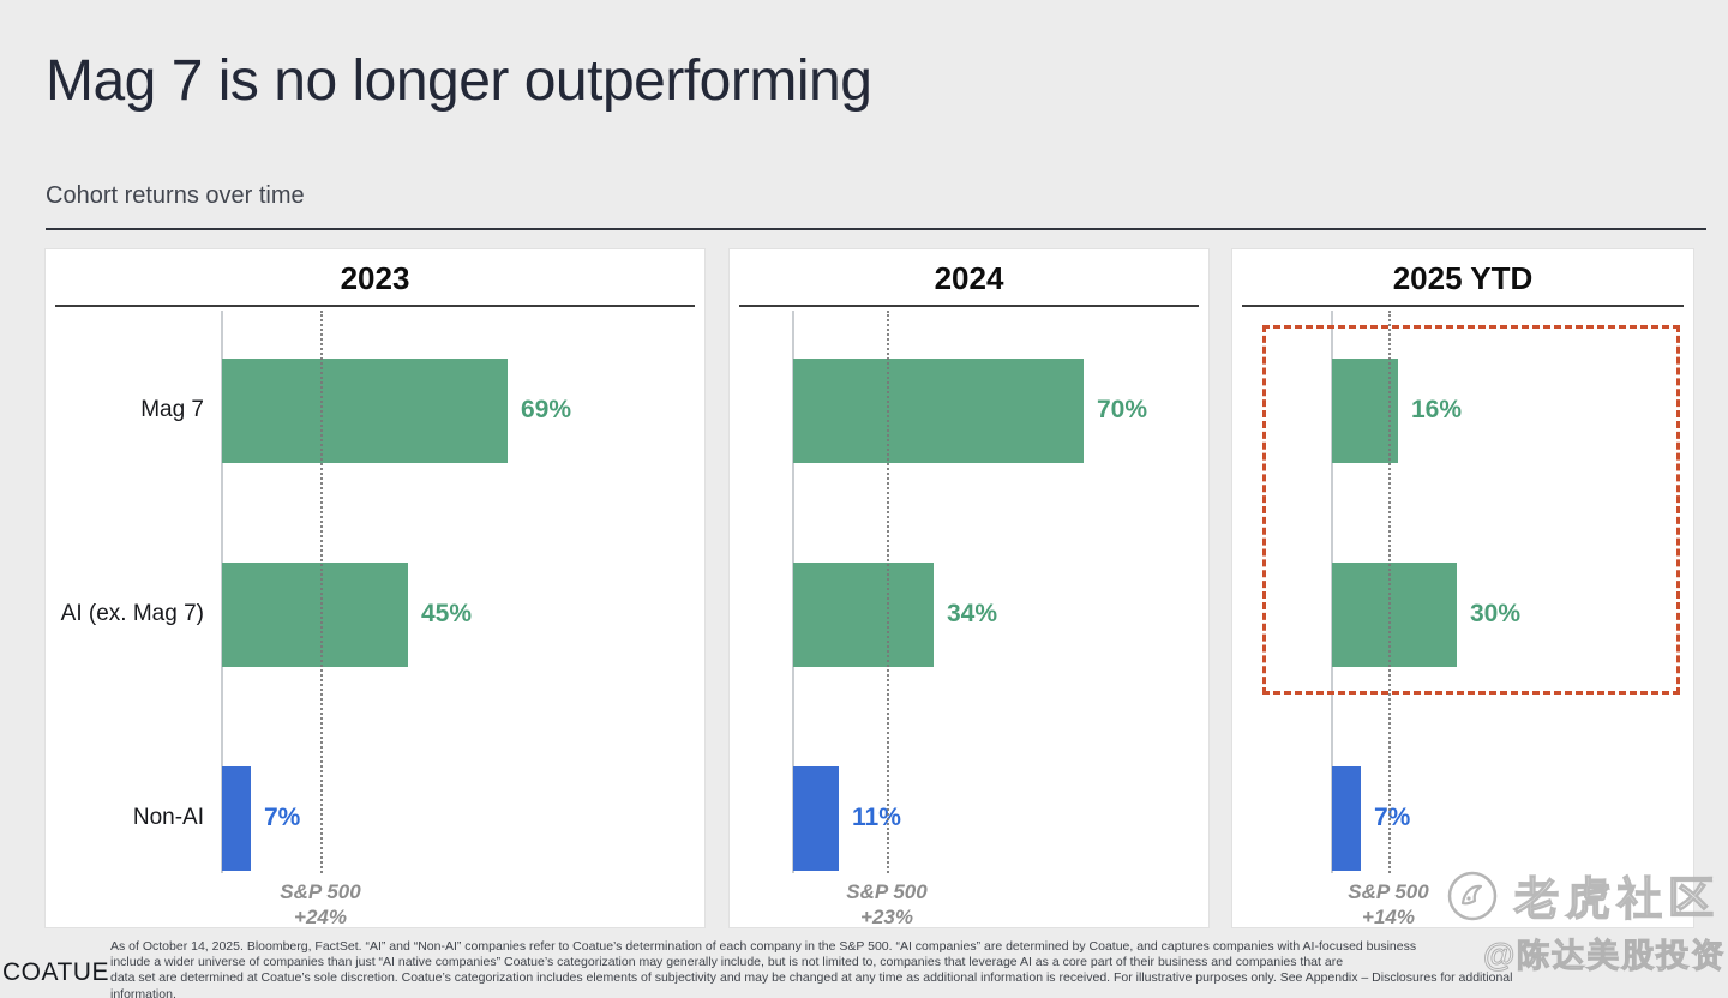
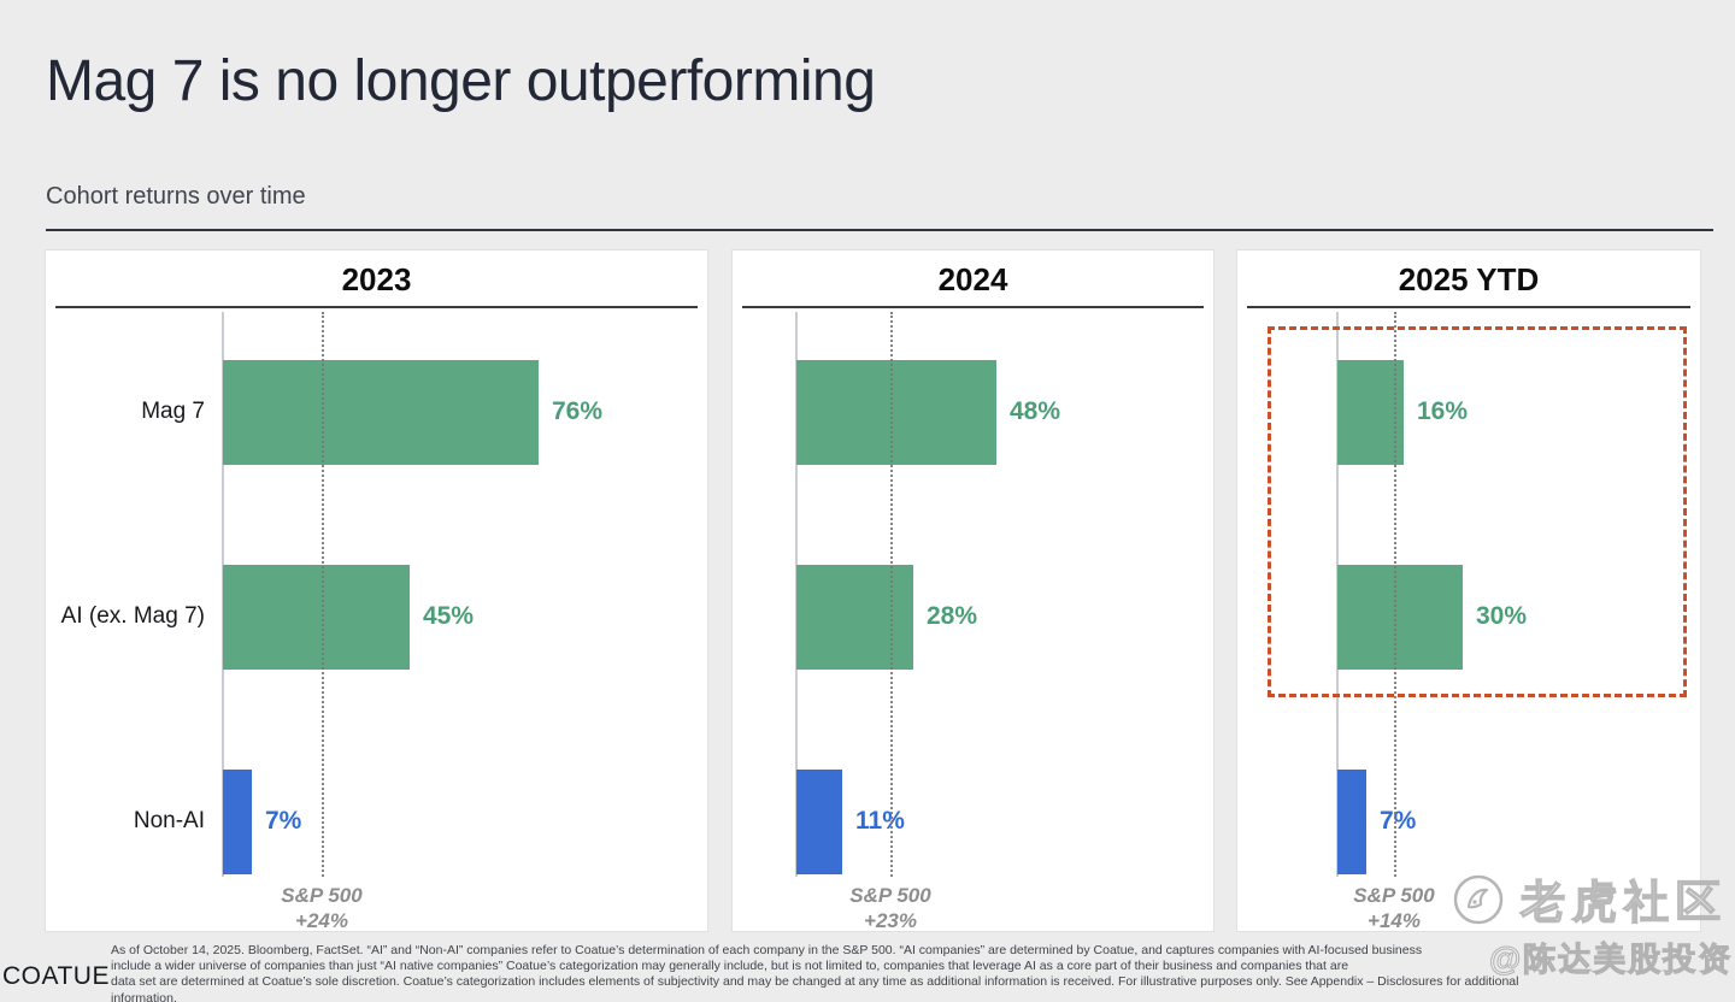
2023/Mag 7: 69% -> 76%
2024/Mag 7: 70% -> 48%
2024/AI (ex. Mag 7): 34% -> 28%
